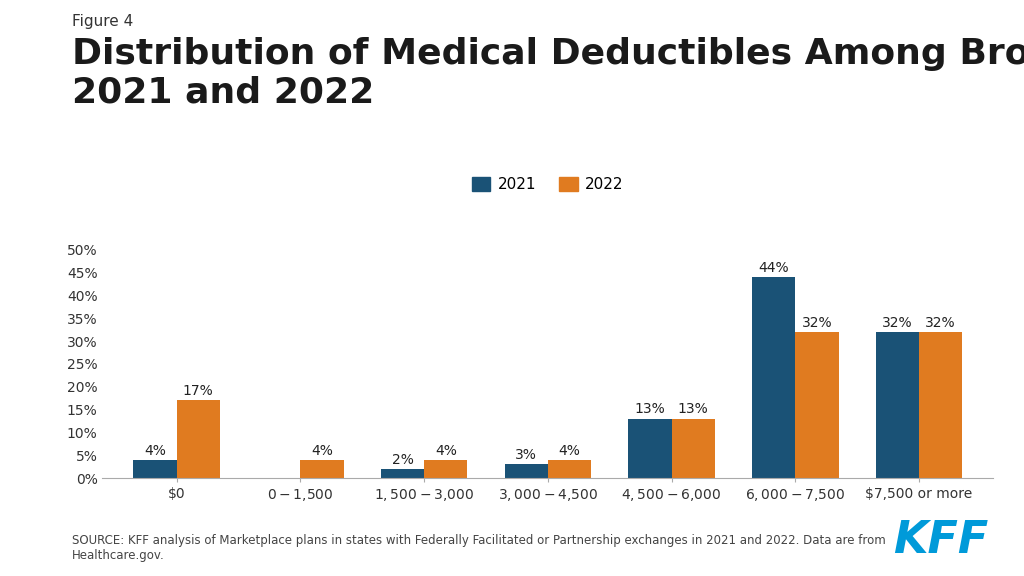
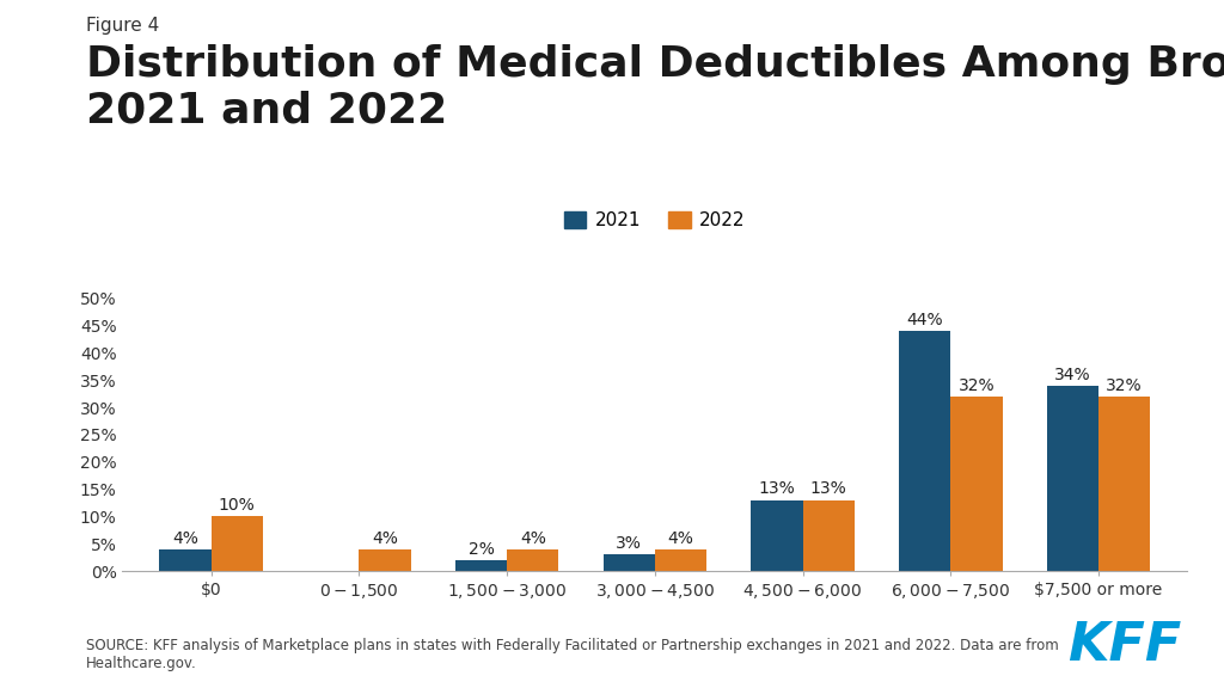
2022/$0: 17% -> 10%
2021/$7,500 or more: 32% -> 34%
